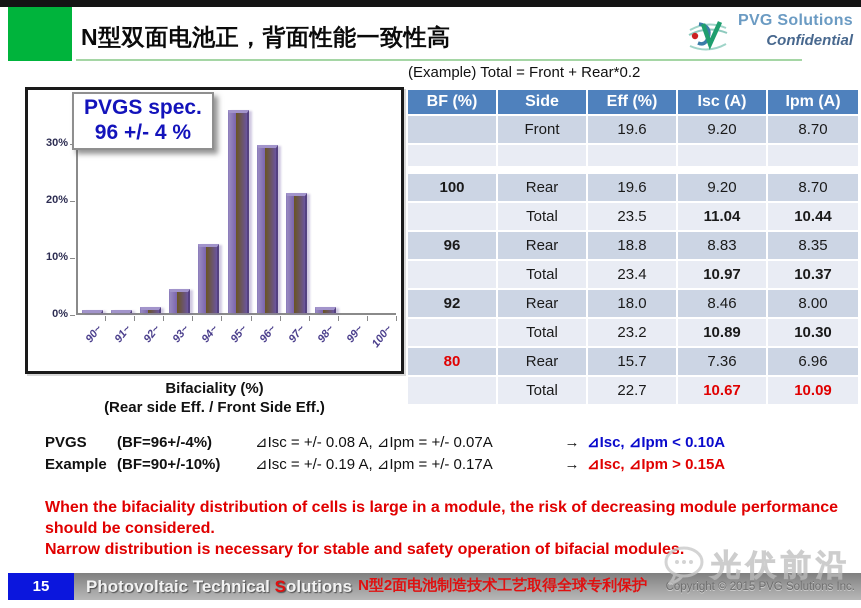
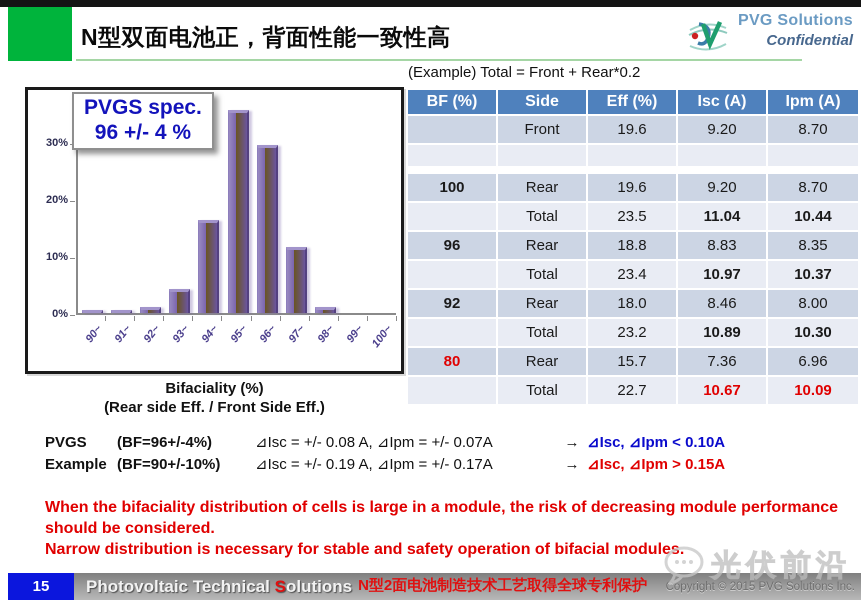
94~: 12% -> 16%
97~: 21% -> 12%
